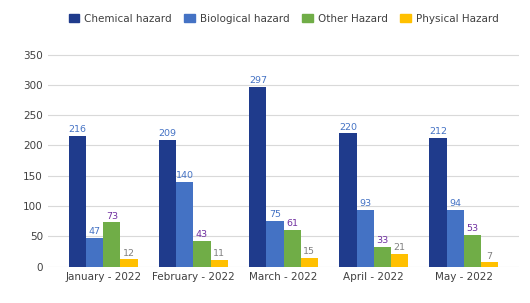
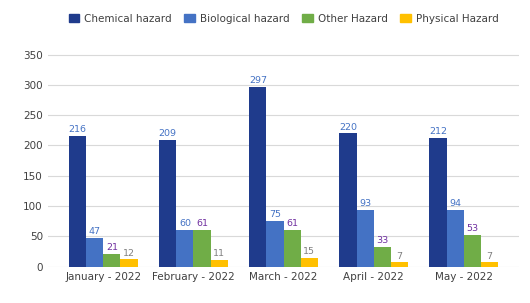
Other Hazard/January - 2022: 73 -> 21
Biological hazard/February - 2022: 140 -> 60
Other Hazard/February - 2022: 43 -> 61
Physical Hazard/April - 2022: 21 -> 7
